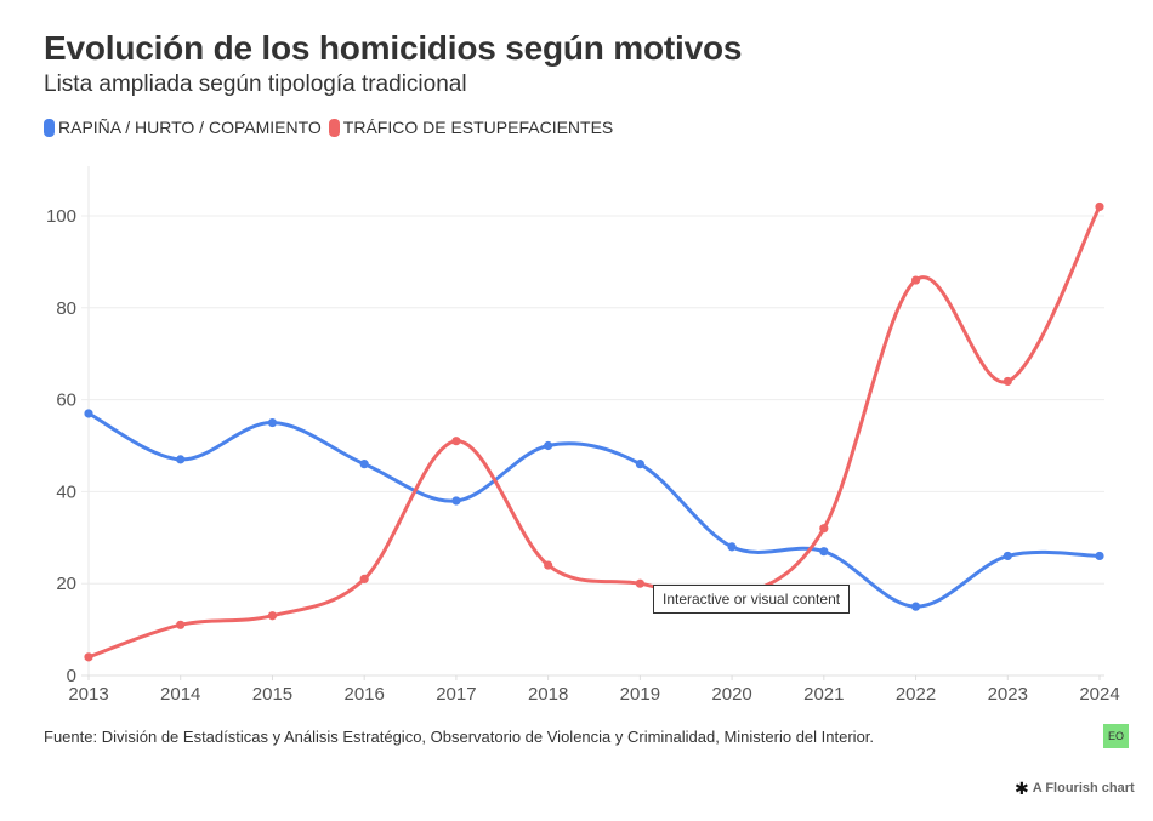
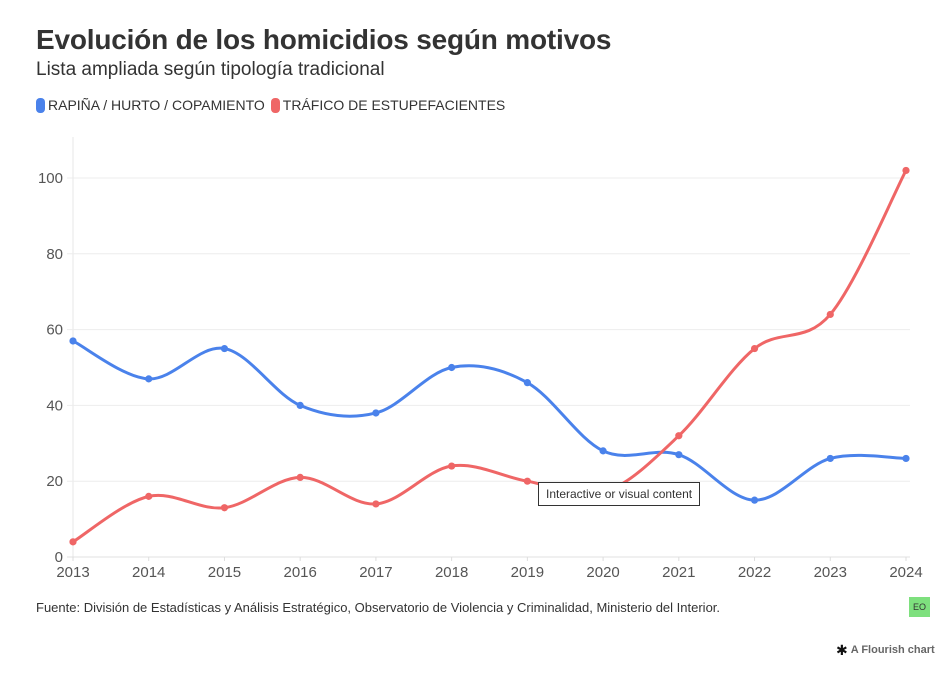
TRÁFICO DE ESTUPEFACIENTES/2014: 11 -> 16
RAPIÑA / HURTO / COPAMIENTO/2016: 46 -> 40
TRÁFICO DE ESTUPEFACIENTES/2017: 51 -> 14
TRÁFICO DE ESTUPEFACIENTES/2022: 86 -> 55
